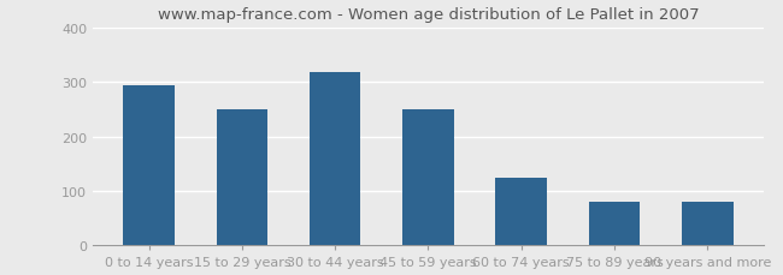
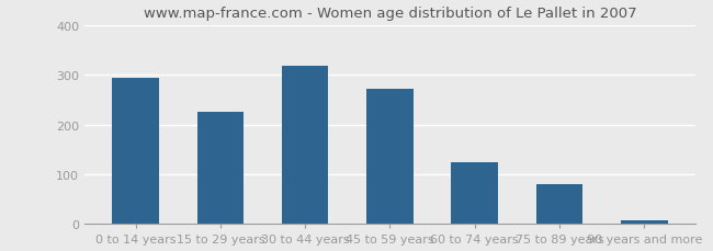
15 to 29 years: 250 -> 225
45 to 59 years: 250 -> 272
90 years and more: 80 -> 8
